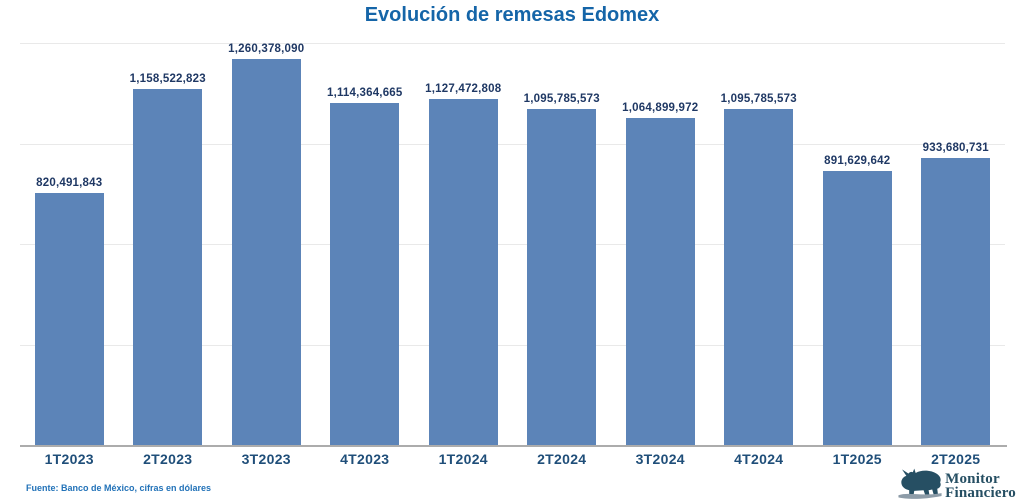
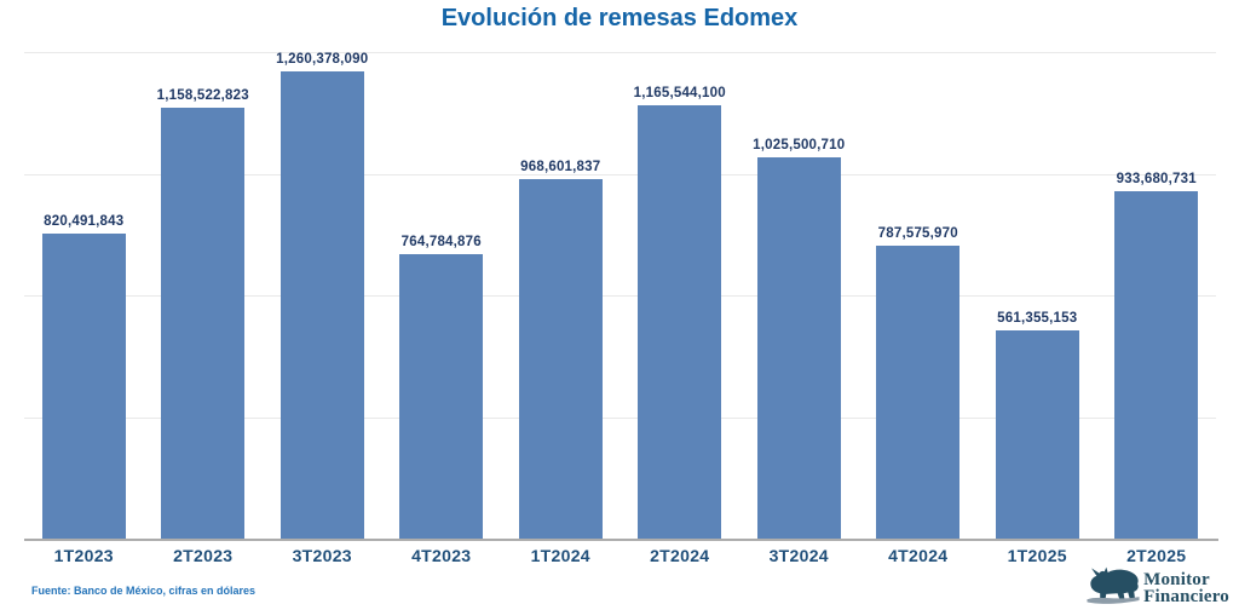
4T2023: 1,114,364,665 -> 764,784,876
1T2024: 1,127,472,808 -> 968,601,837
2T2024: 1,095,785,573 -> 1,165,544,100
3T2024: 1,064,899,972 -> 1,025,500,710
4T2024: 1,095,785,573 -> 787,575,970
1T2025: 891,629,642 -> 561,355,153
